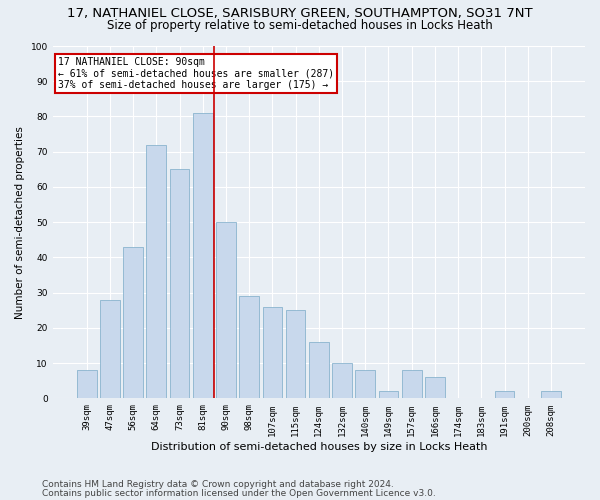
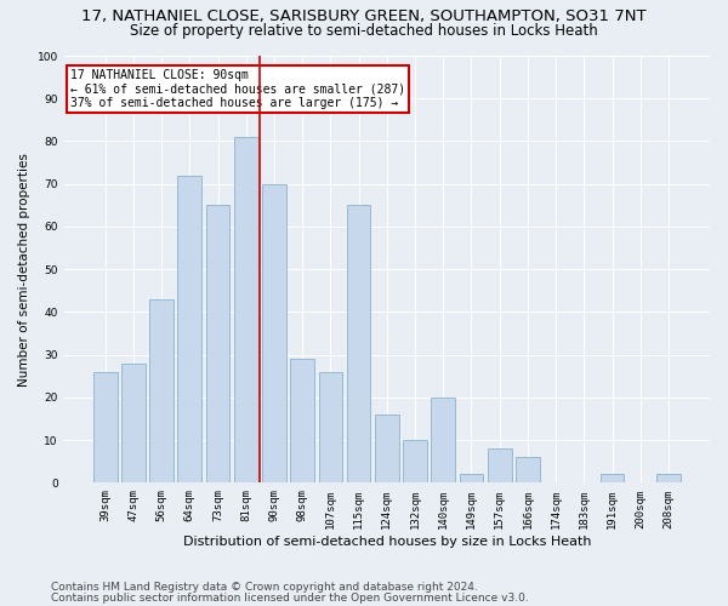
39sqm: 8 -> 26
90sqm: 50 -> 70
115sqm: 25 -> 65
140sqm: 8 -> 20
